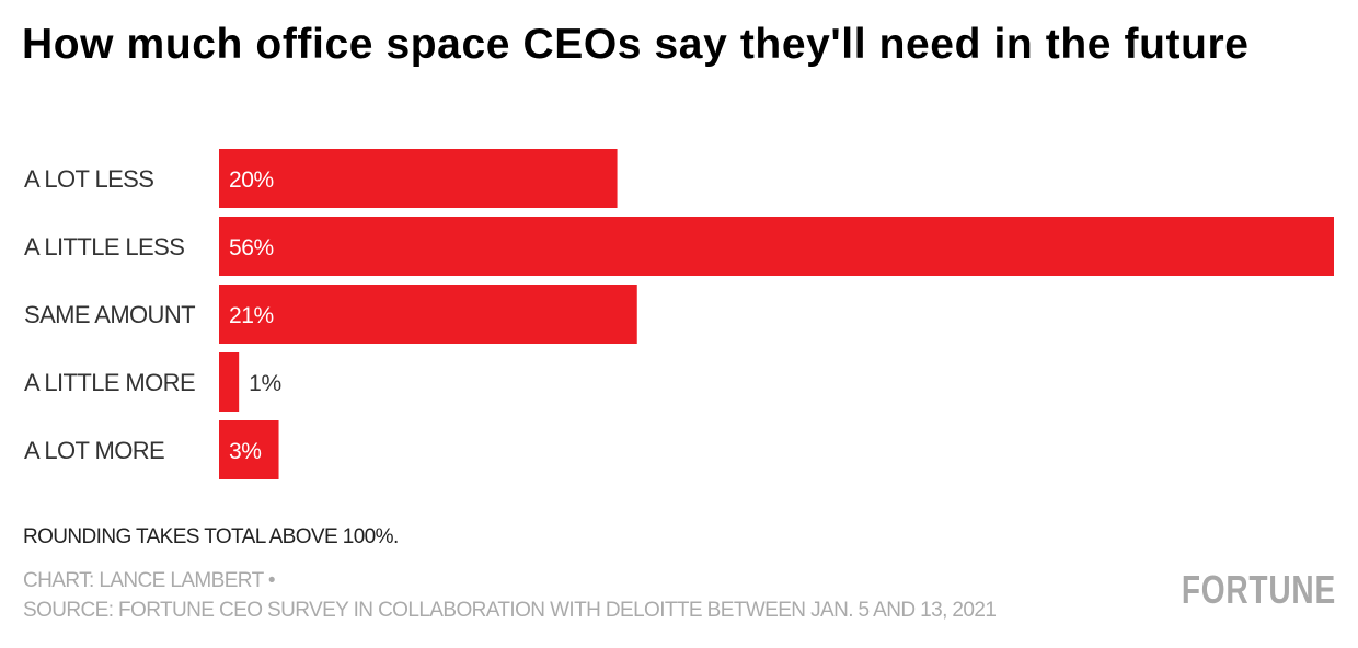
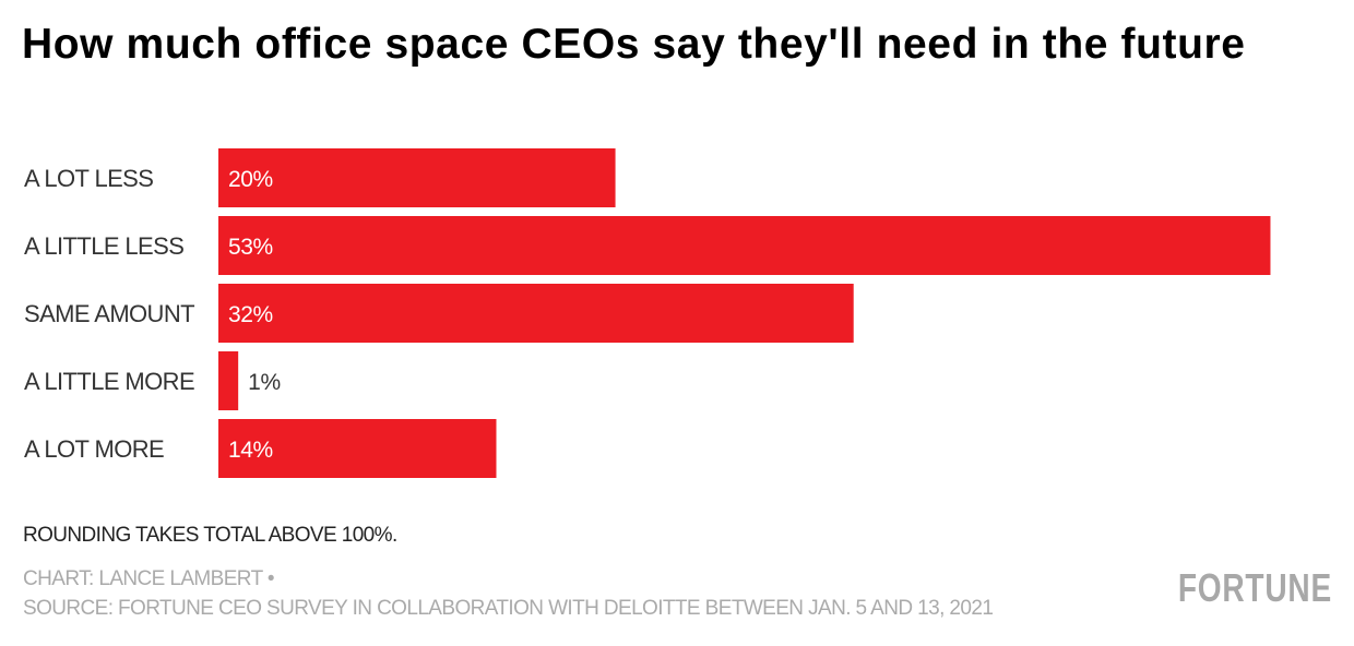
A LITTLE LESS: 56% -> 53%
SAME AMOUNT: 21% -> 32%
A LOT MORE: 3% -> 14%
